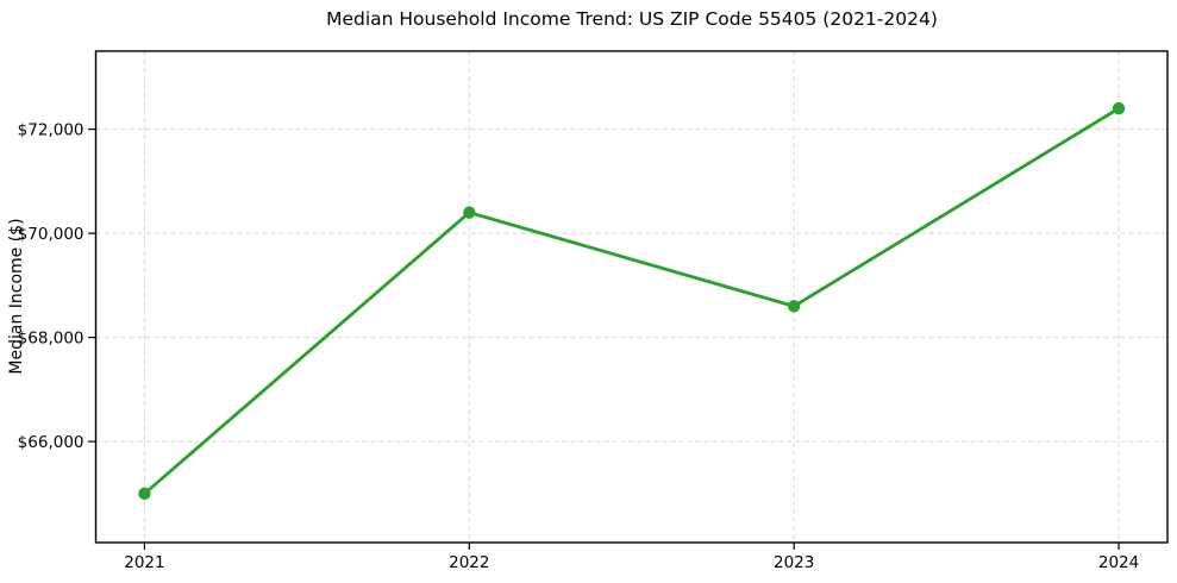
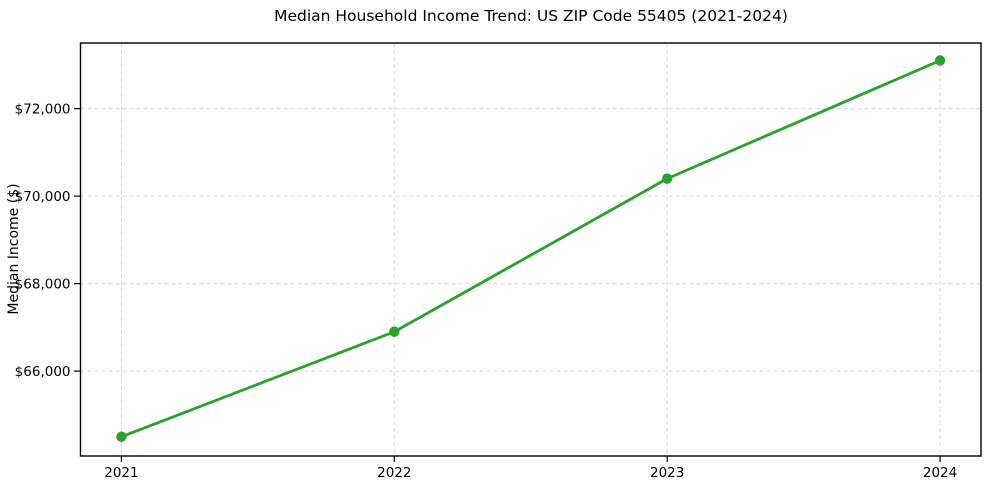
2021: $65000 -> $64500
2022: $70400 -> $66900
2023: $68600 -> $70400
2024: $72400 -> $73100
